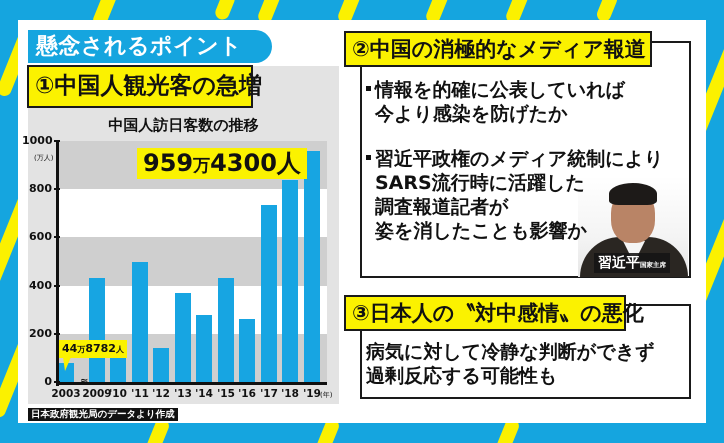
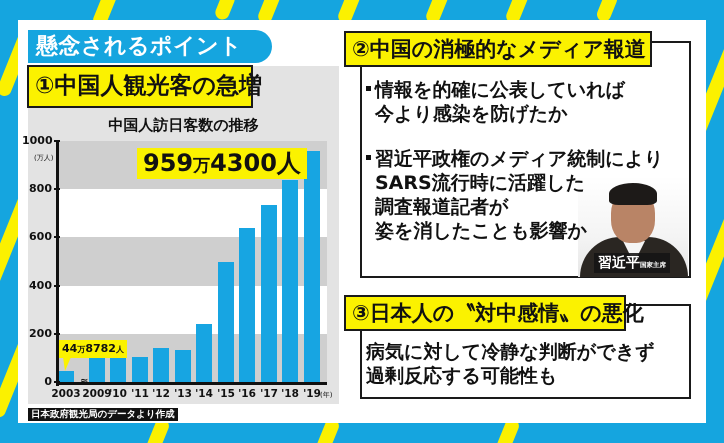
2003: 80 -> 40
2009: 430 -> 100
'11: 500 -> 100
'13: 370 -> 130
'14: 280 -> 240
'15: 430 -> 500
'16: 260 -> 640
